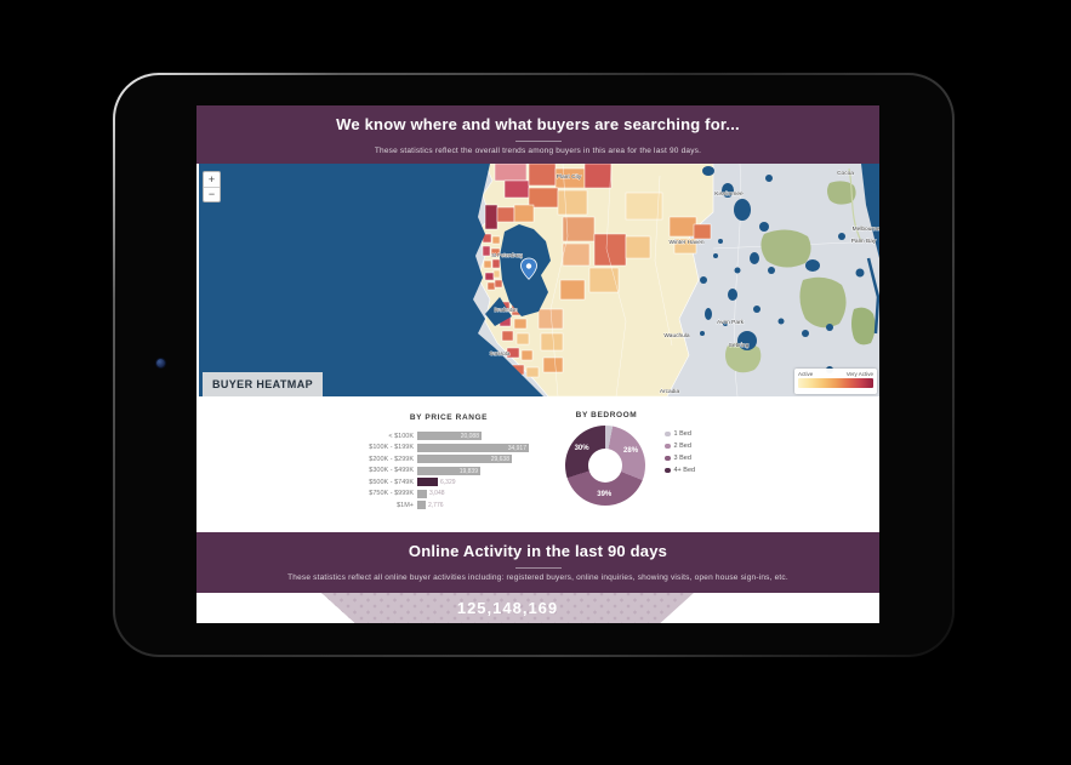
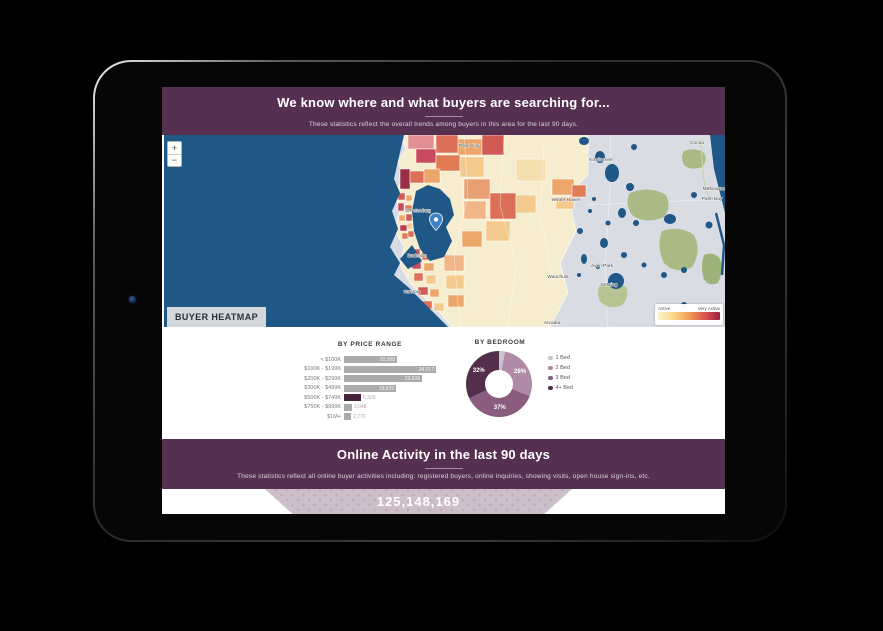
BY BEDROOM/3 Bed: 39% -> 37%
BY BEDROOM/4+ Bed: 30% -> 32%
